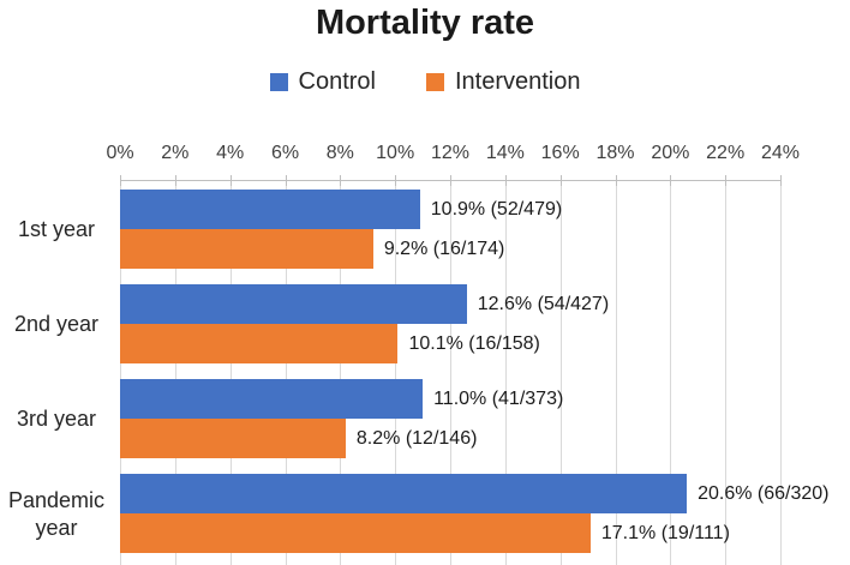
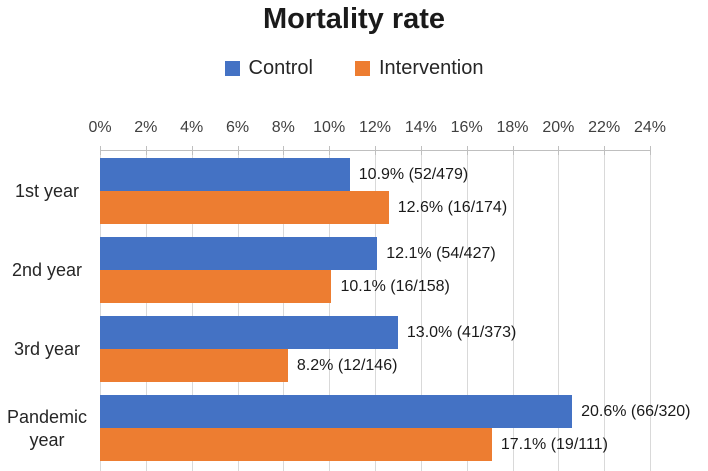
Intervention/1st year: 9.2% -> 12.6%
Control/2nd year: 12.6% -> 12.1%
Control/3rd year: 11.0% -> 13.0%
